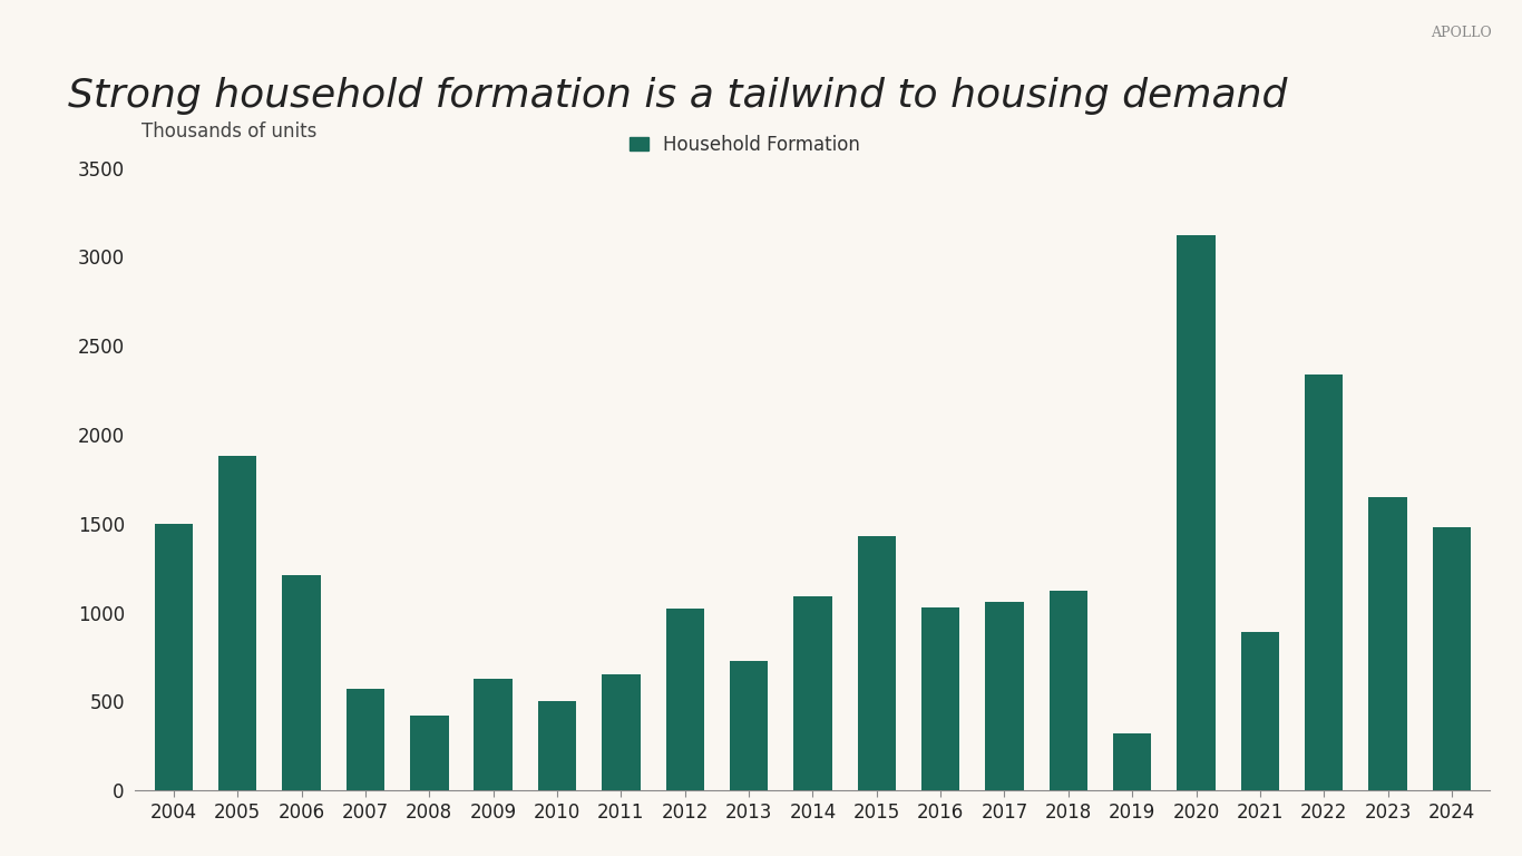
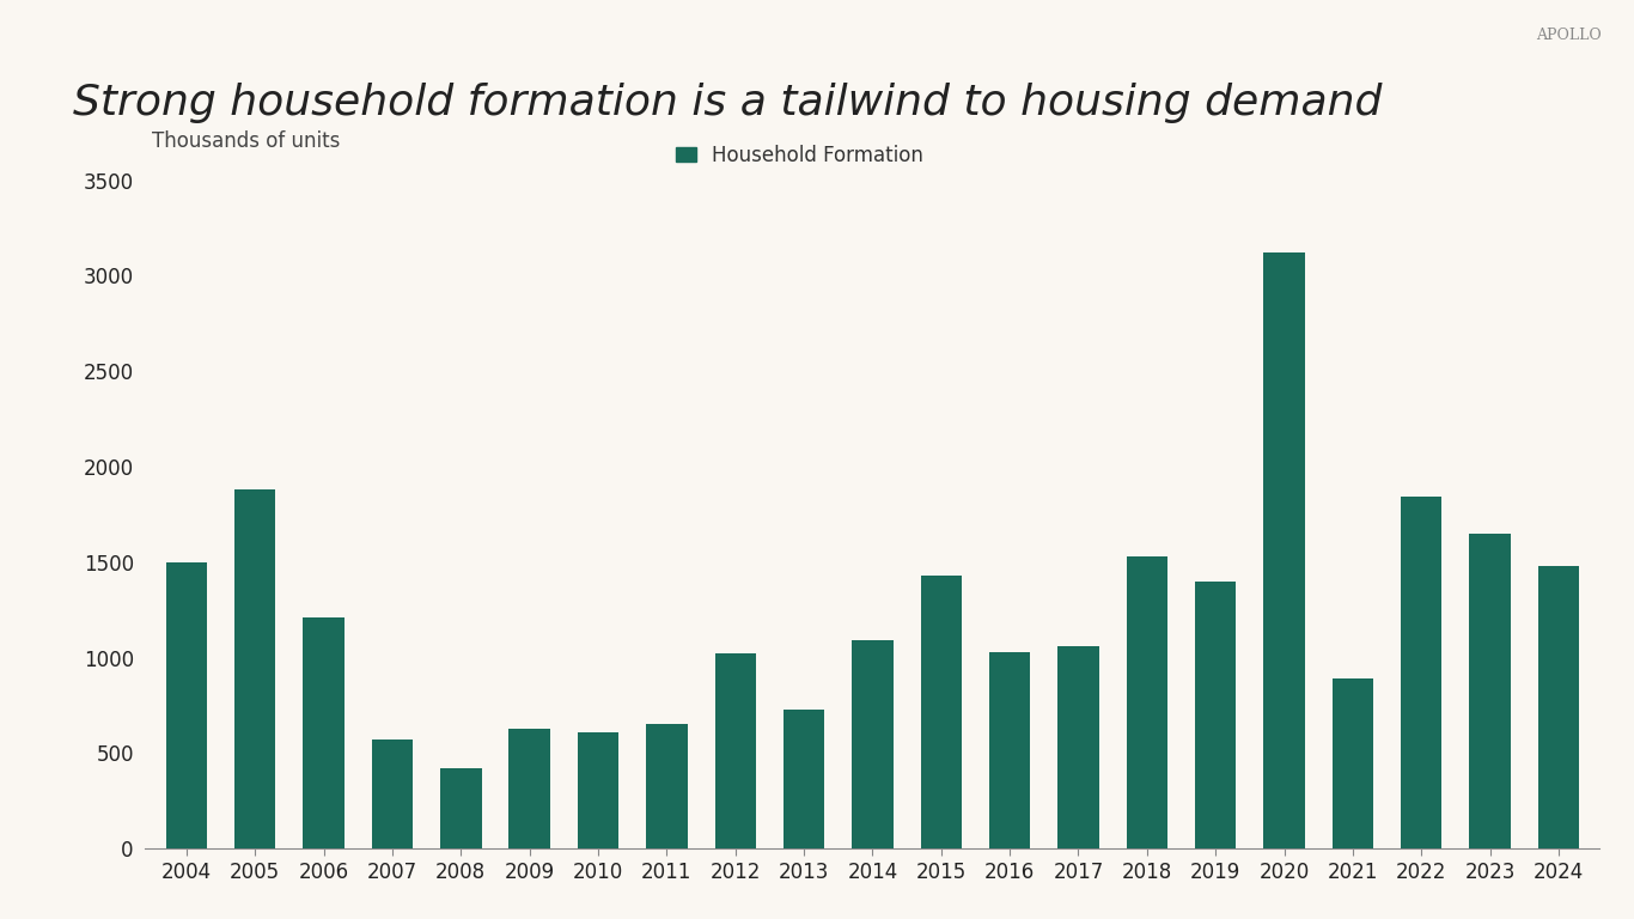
2010: 500 -> 610
2018: 1120 -> 1530
2019: 320 -> 1400
2022: 2340 -> 1840
